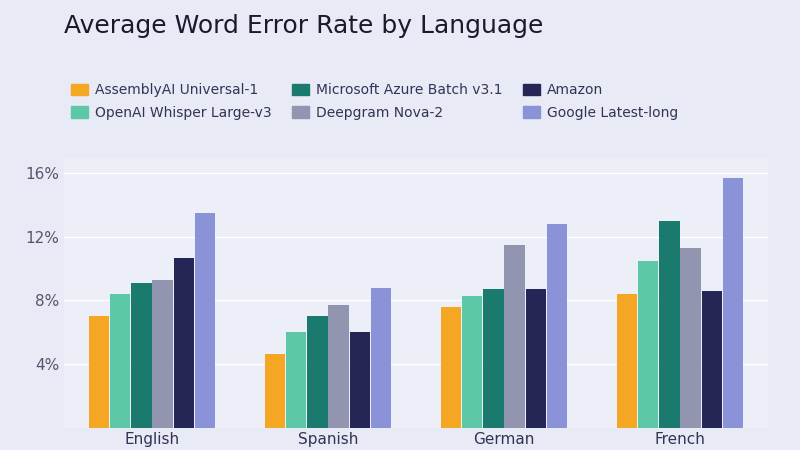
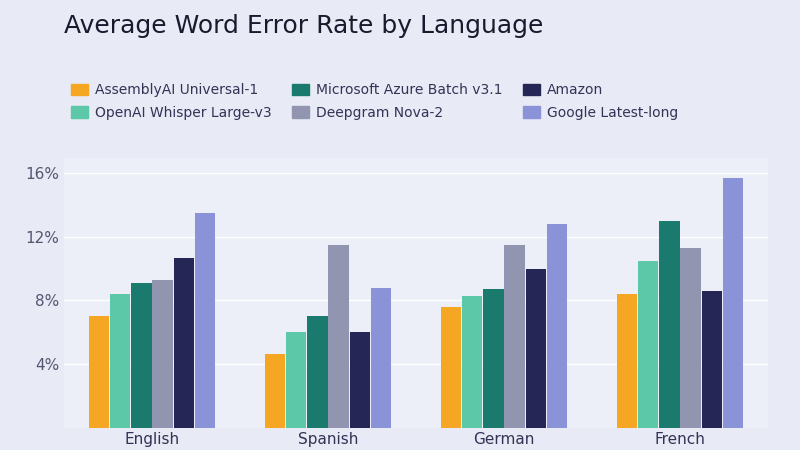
Deepgram Nova-2/Spanish: 7.7% -> 11.5%
Amazon/German: 8.7% -> 10.0%
